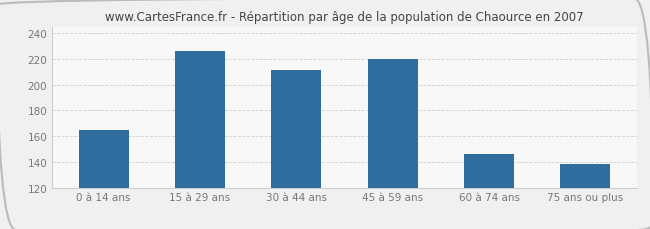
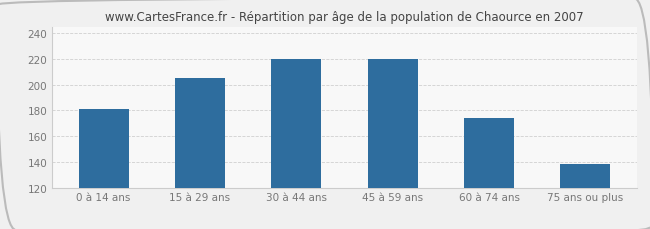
0 à 14 ans: 165 -> 181
15 à 29 ans: 226 -> 205
30 à 44 ans: 211 -> 220
60 à 74 ans: 146 -> 174
